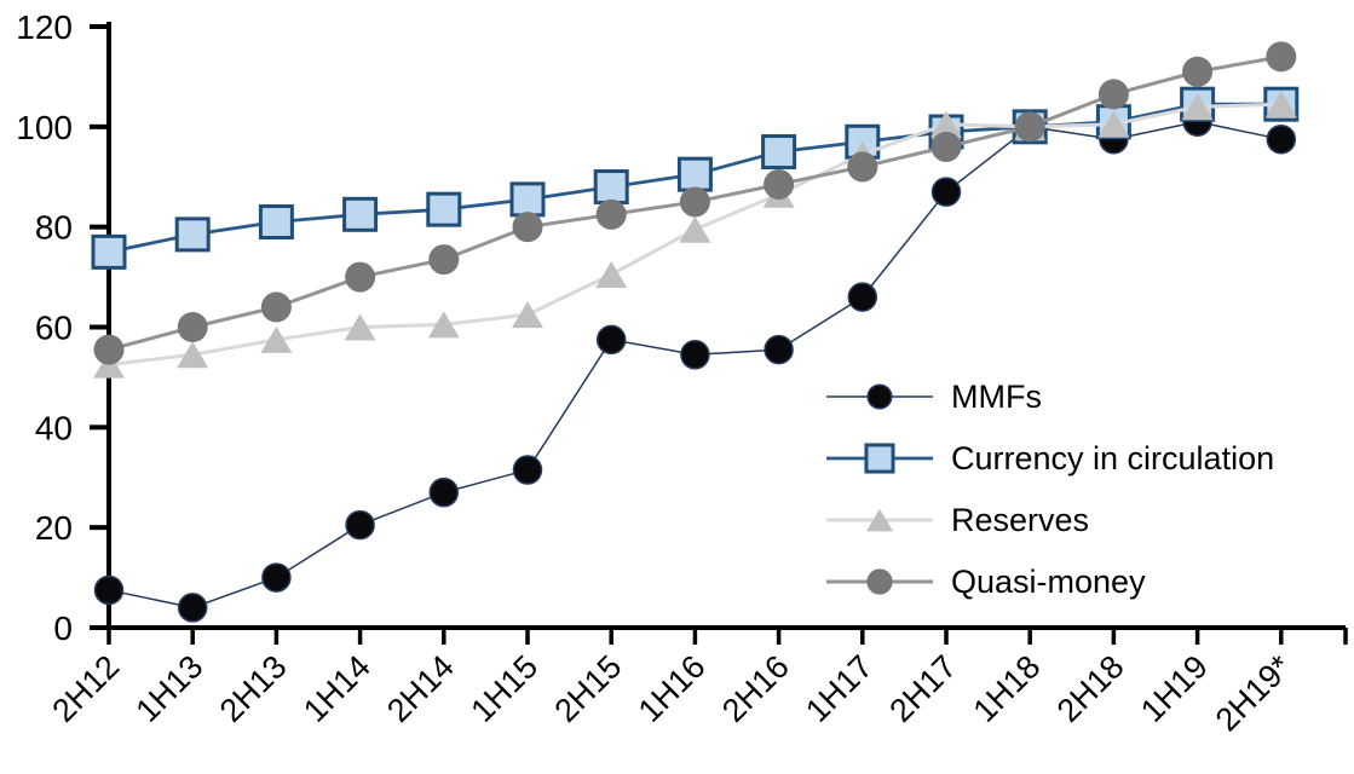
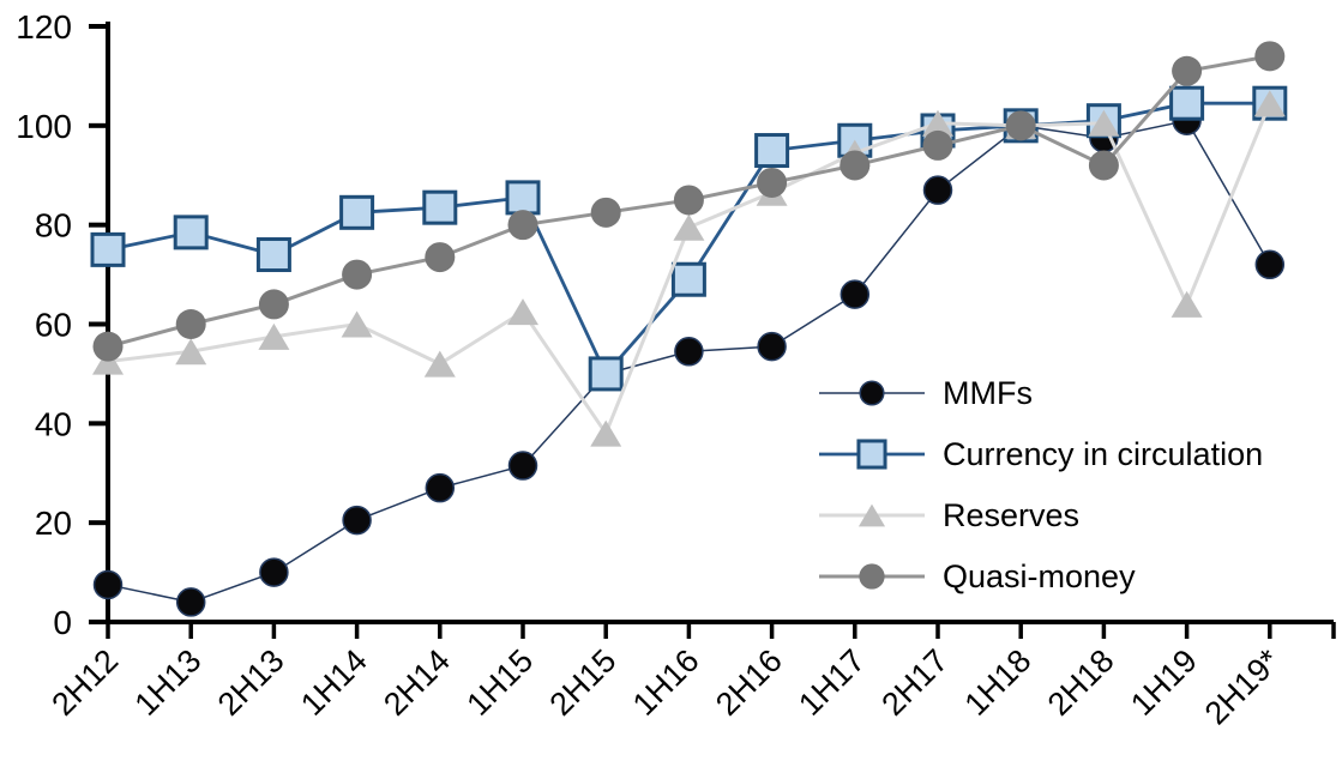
Currency in circulation/2H13: 81 -> 74
Reserves/2H14: 60 -> 52
MMFs/2H15: 58 -> 50
Currency in circulation/2H15: 88 -> 50
Reserves/2H15: 70 -> 38
Currency in circulation/1H16: 90 -> 69
Quasi-money/2H18: 106 -> 92
Reserves/1H19: 104 -> 64
MMFs/2H19*: 98 -> 72
